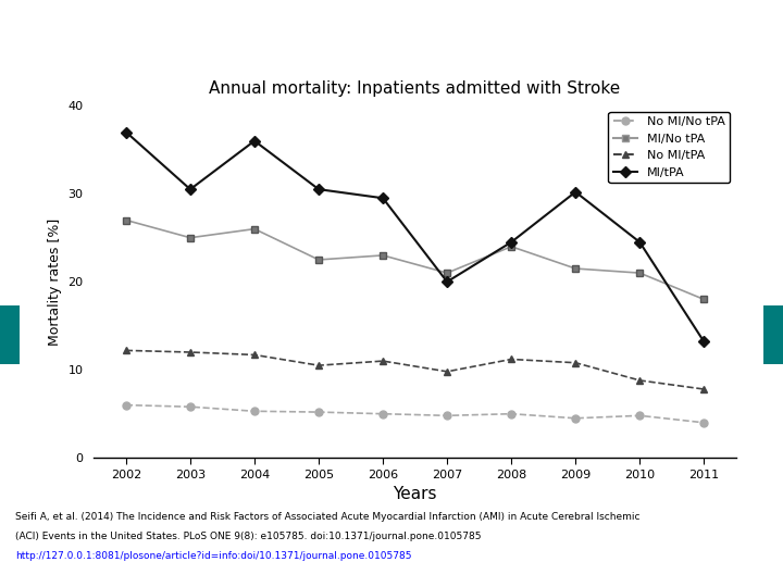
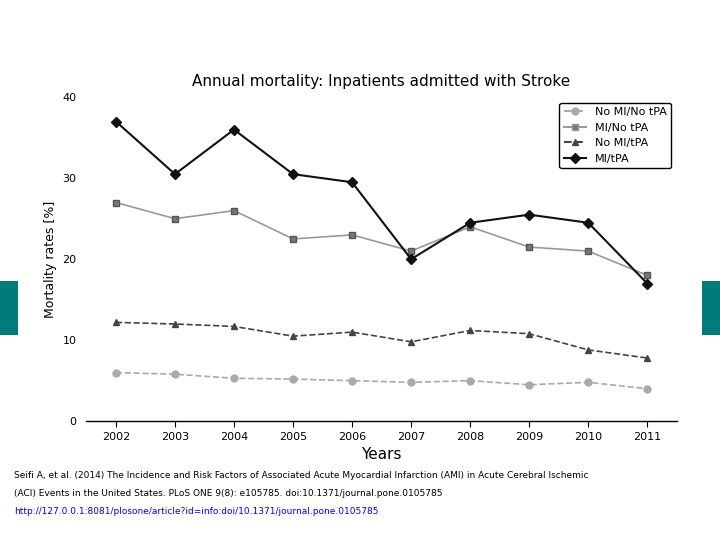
MI/tPA/2009: 30.2 -> 25.5
MI/tPA/2011: 13.2 -> 17.0
